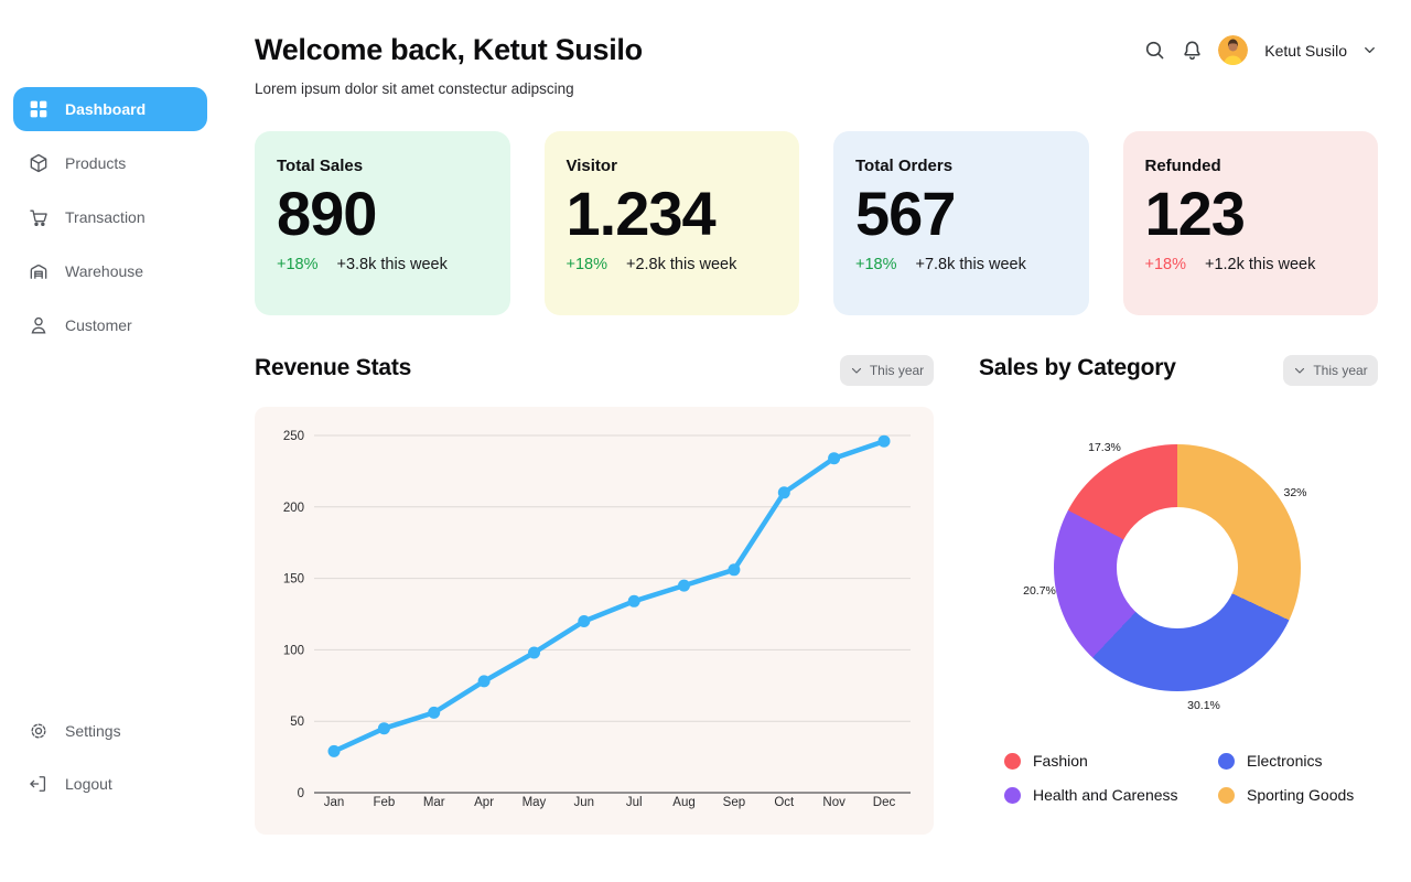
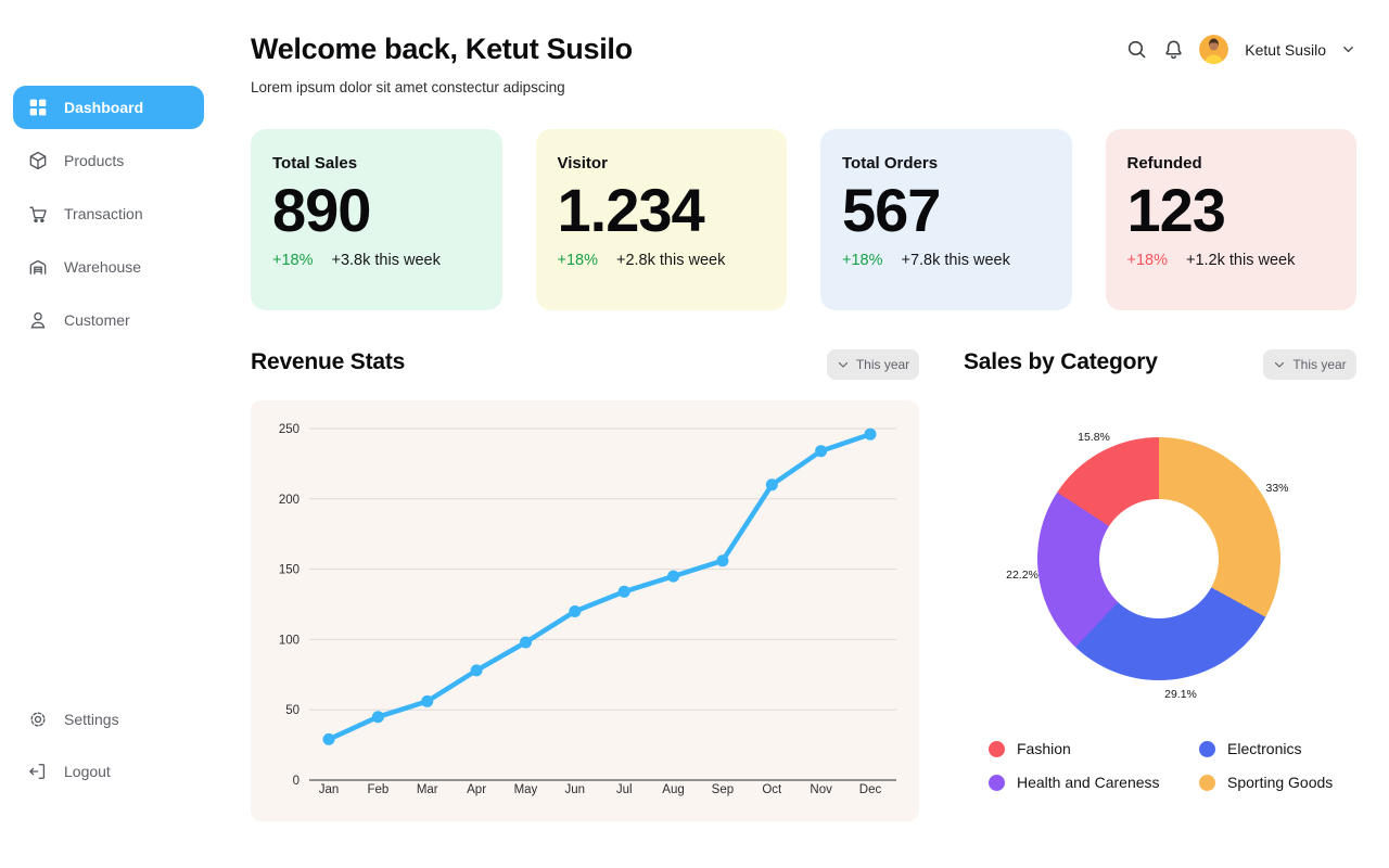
Sales by Category/Sporting Goods: 32% -> 33%
Sales by Category/Electronics: 30.1% -> 29.1%
Sales by Category/Health and Careness: 20.7% -> 22.2%
Sales by Category/Fashion: 17.3% -> 15.8%
